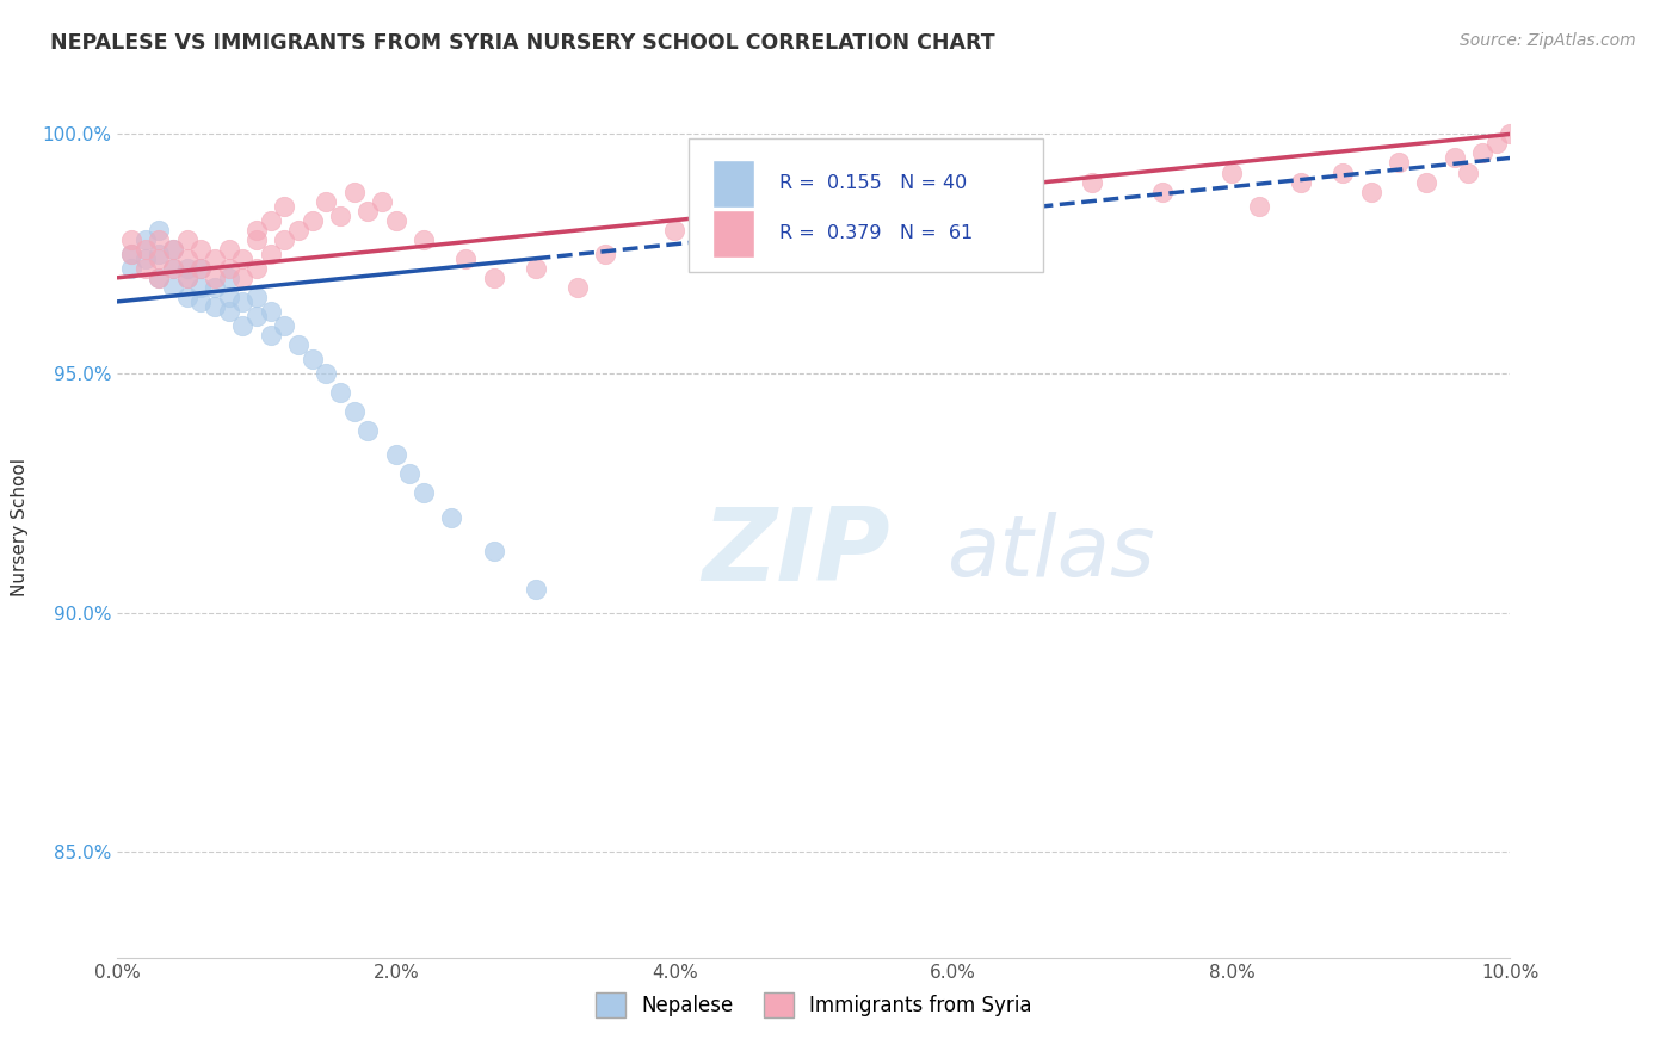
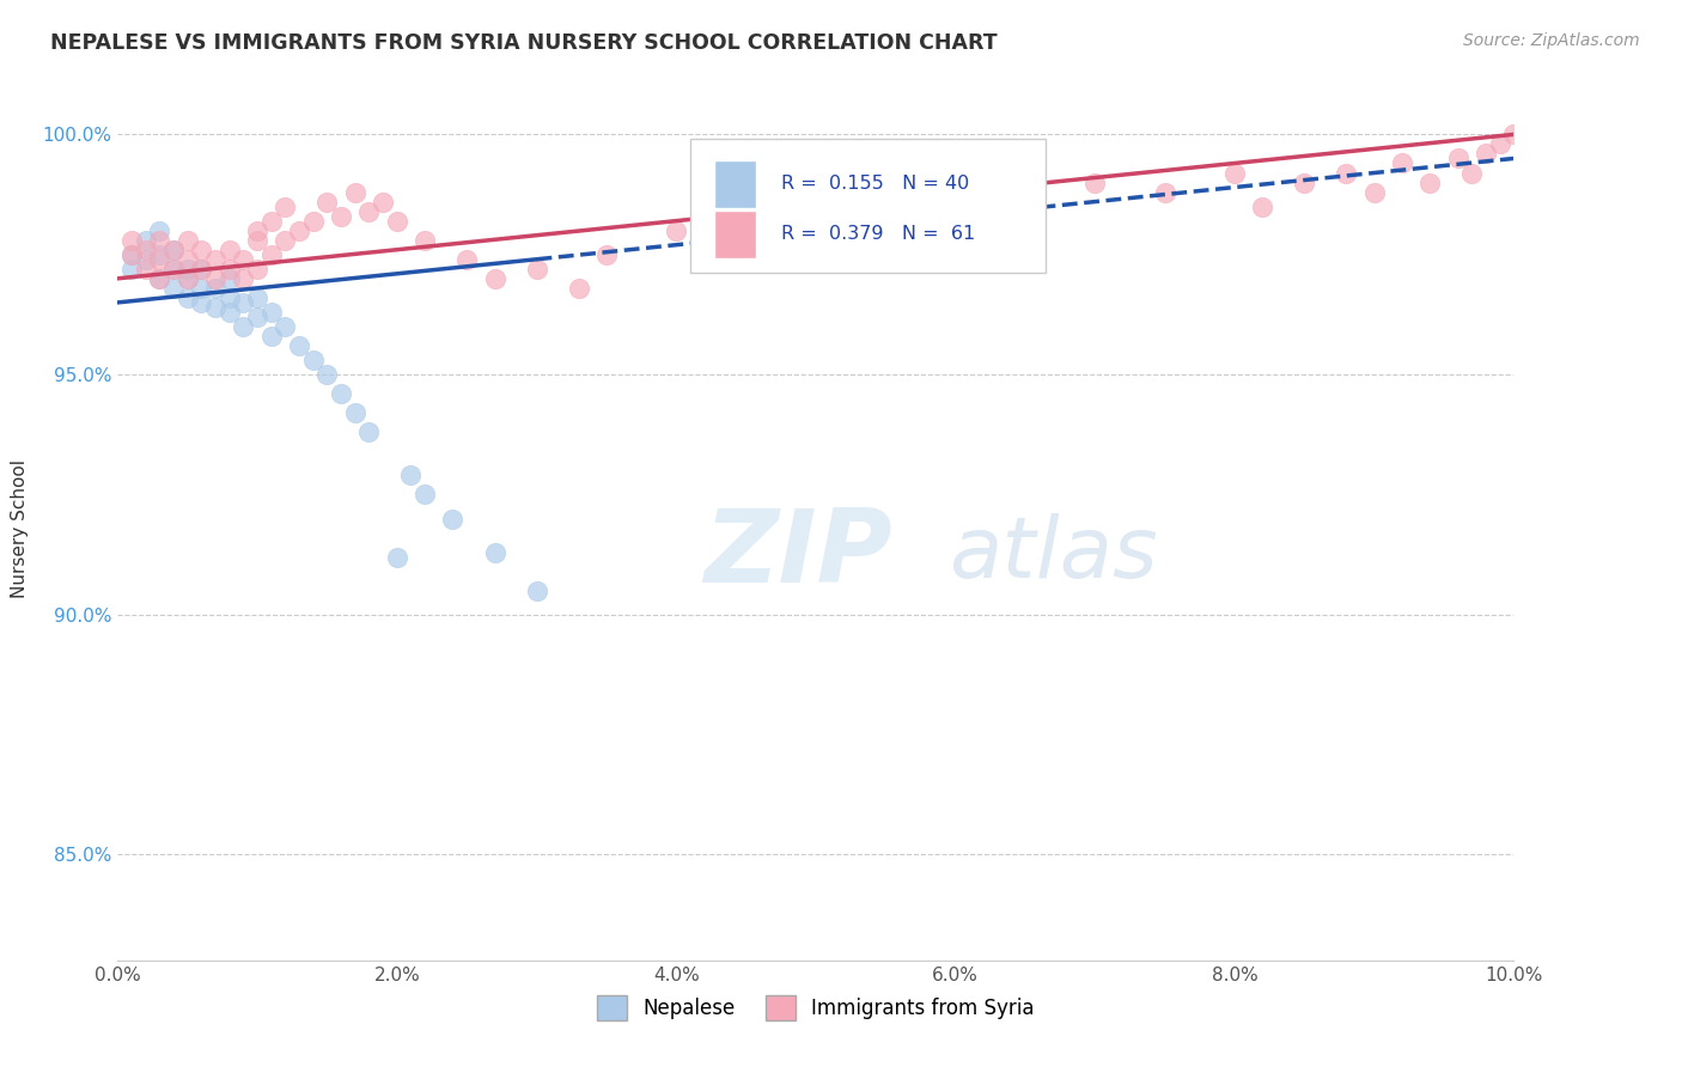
Nepalese/2.0%: 93.3% -> 91.2%
